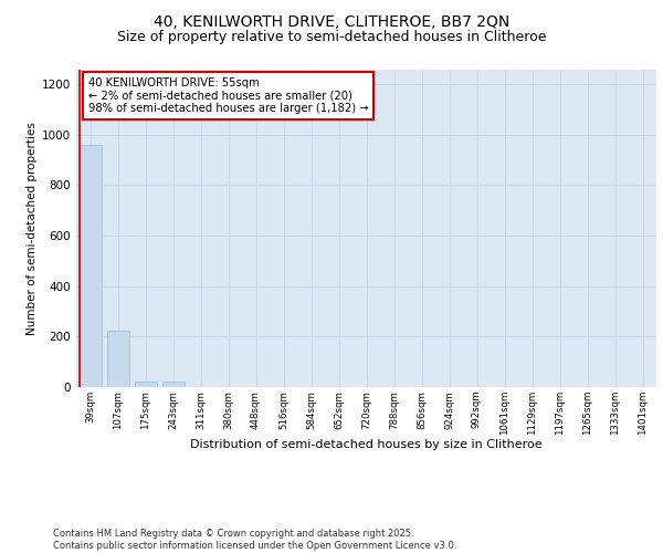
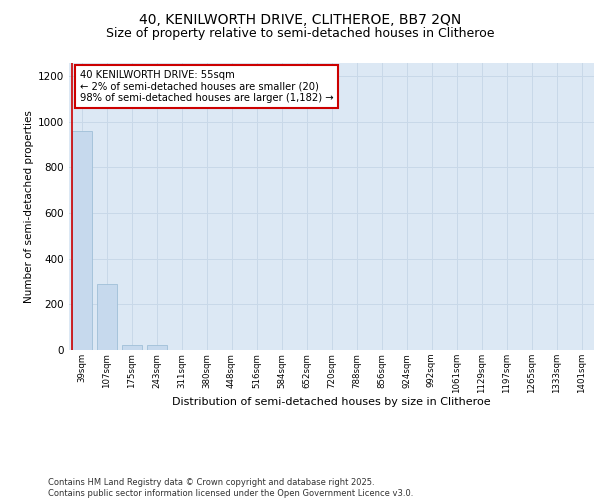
107sqm: 225 -> 290
